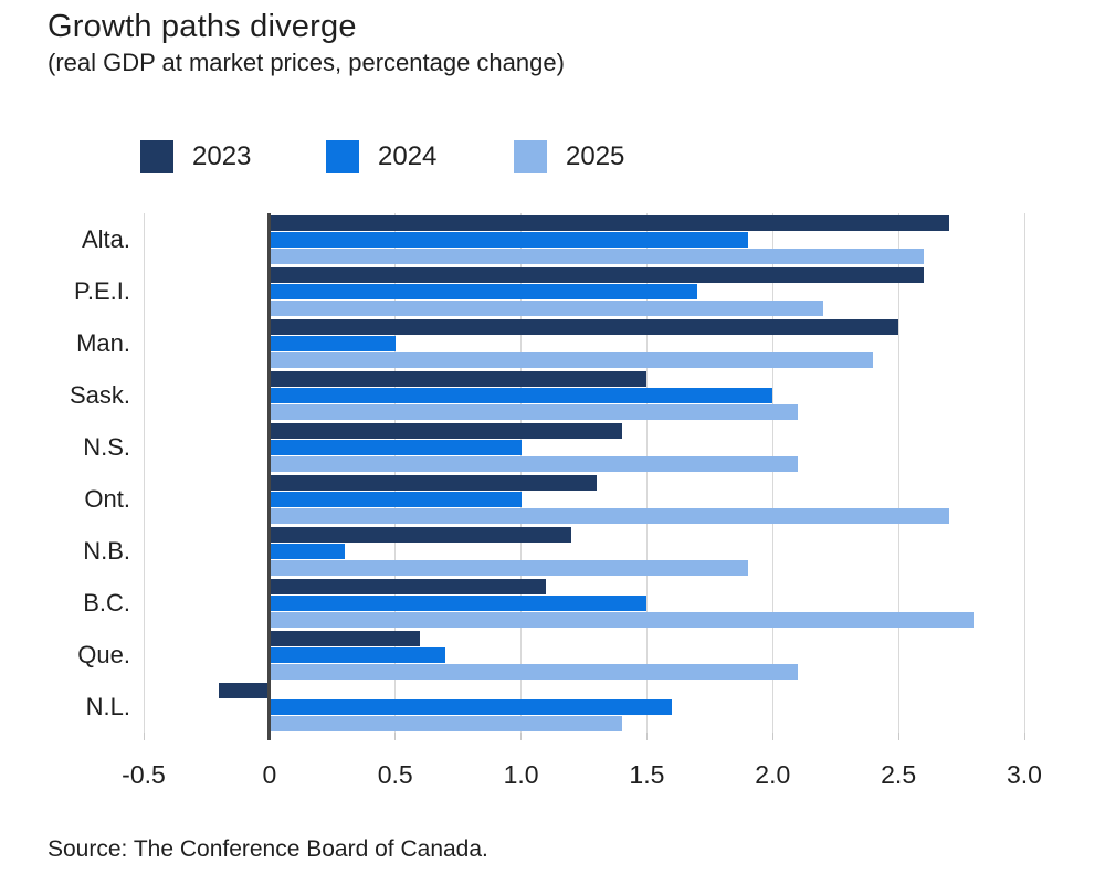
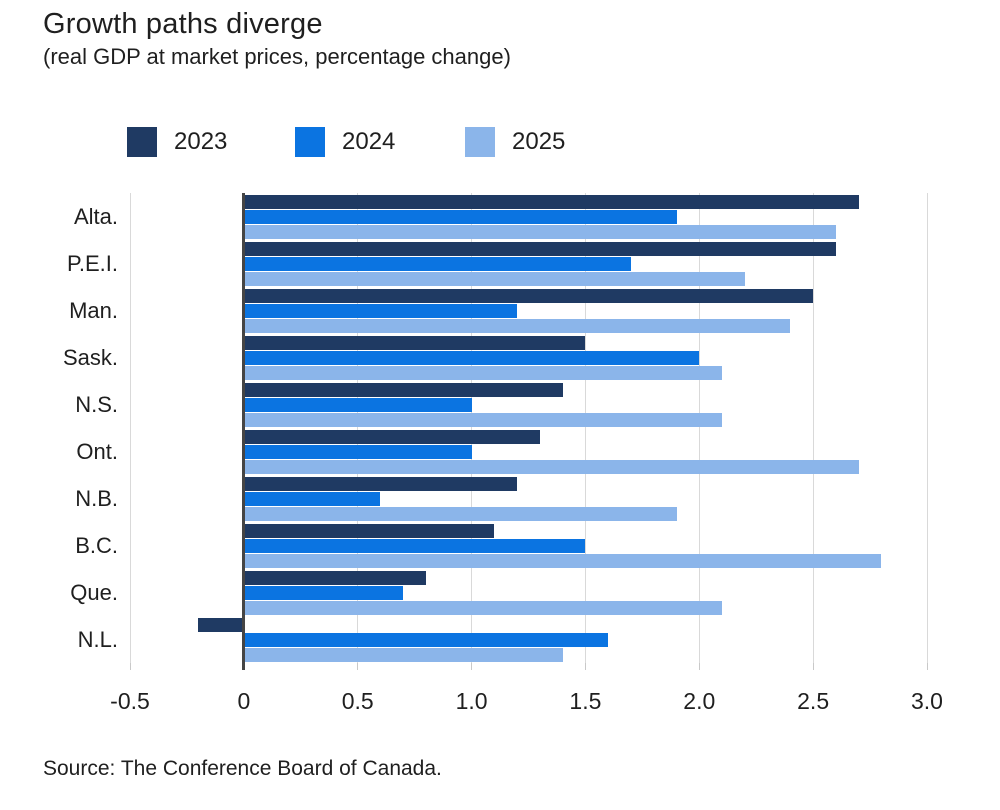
2024/Man.: 0.5 -> 1.2
2024/N.B.: 0.3 -> 0.6
2023/Que.: 0.6 -> 0.8
